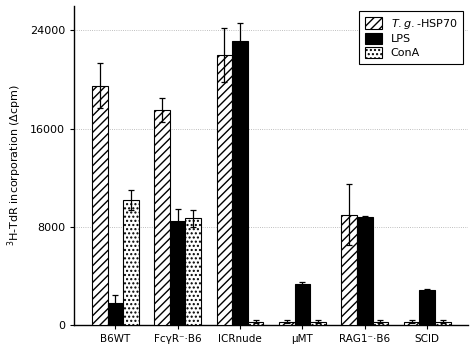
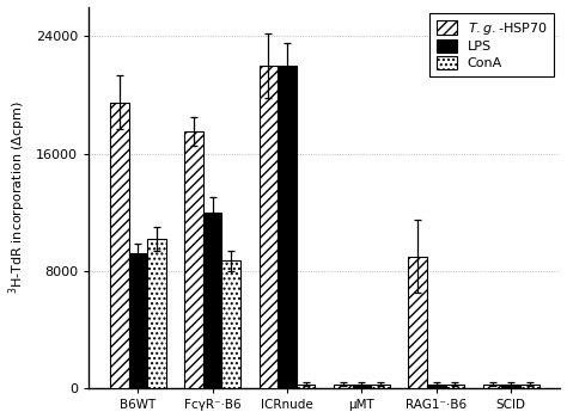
LPS/B6WT: 1800 -> 9200
LPS/FcγR⁻·B6: 8500 -> 12000
LPS/ICRnude: 23100 -> 22000
LPS/μMT: 3400 -> 300
LPS/RAG1⁻·B6: 8800 -> 300
LPS/SCID: 2900 -> 300
